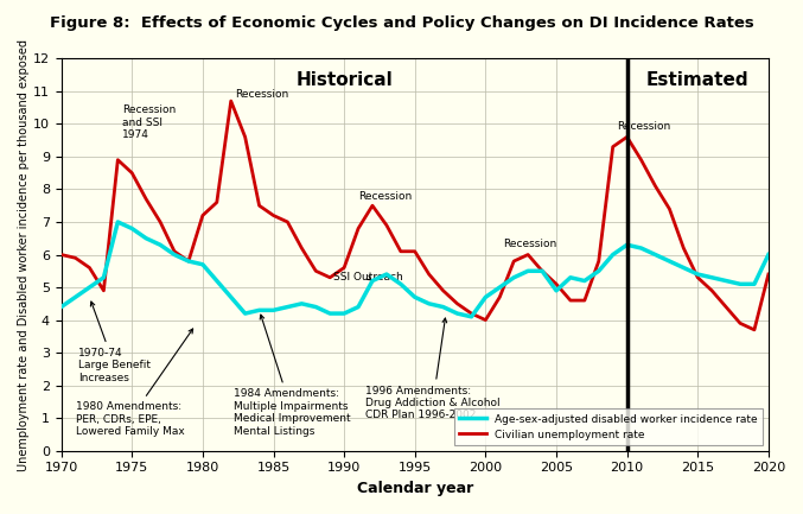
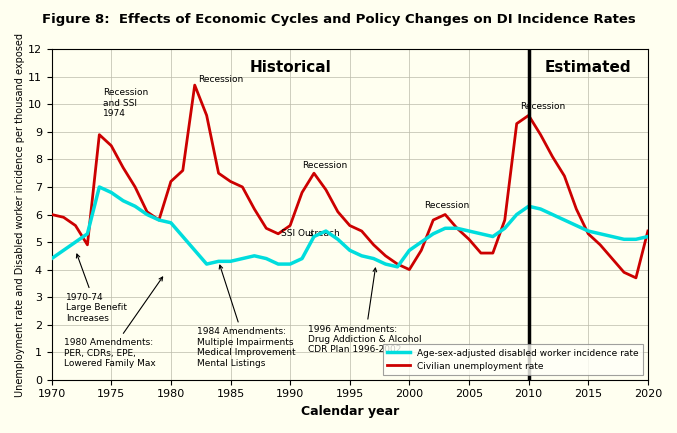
Civilian unemployment rate/1995: 6.1 -> 5.6
Age-sex-adjusted disabled worker incidence rate/2005: 4.9 -> 5.4
Age-sex-adjusted disabled worker incidence rate/2020: 6.0 -> 5.2
